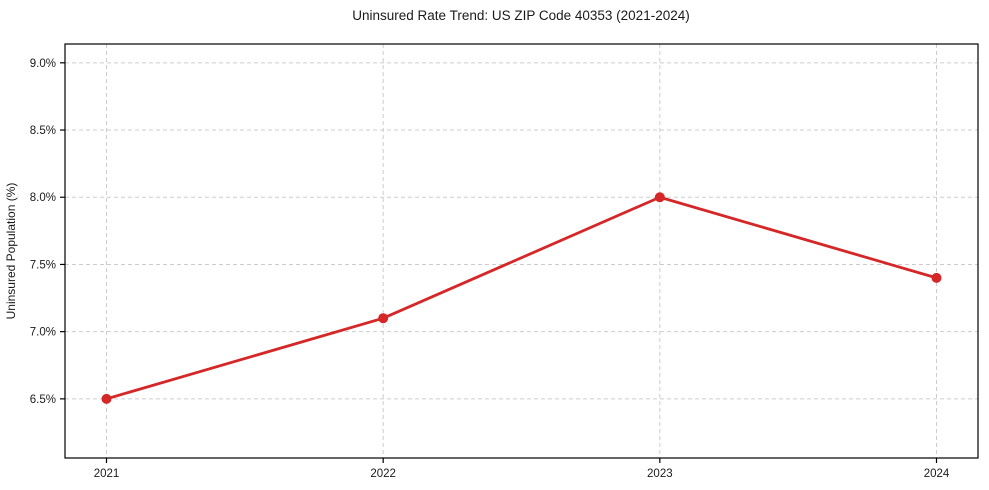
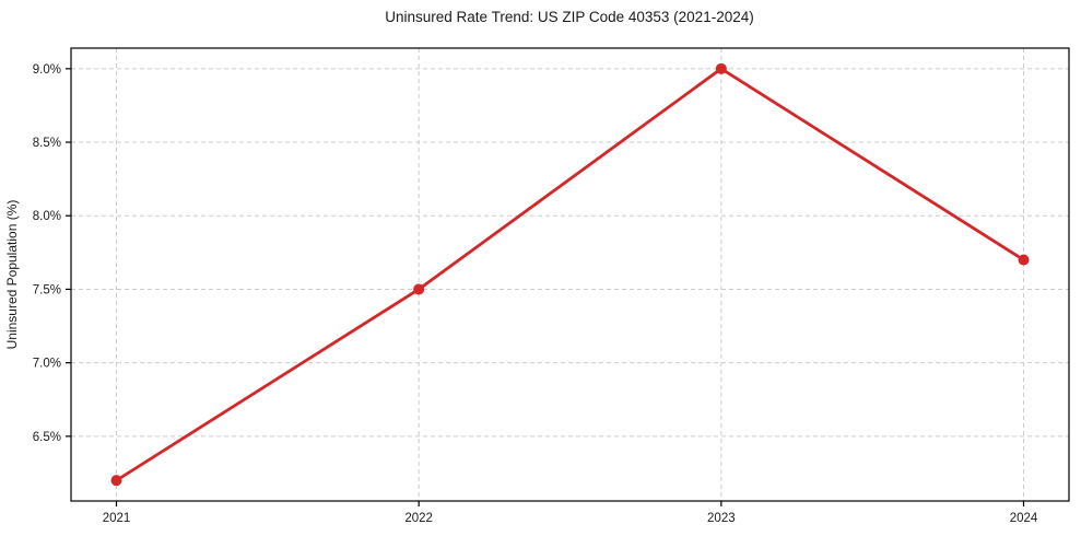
2021: 6.5% -> 6.2%
2022: 7.1% -> 7.5%
2023: 8.0% -> 9.0%
2024: 7.4% -> 7.7%
